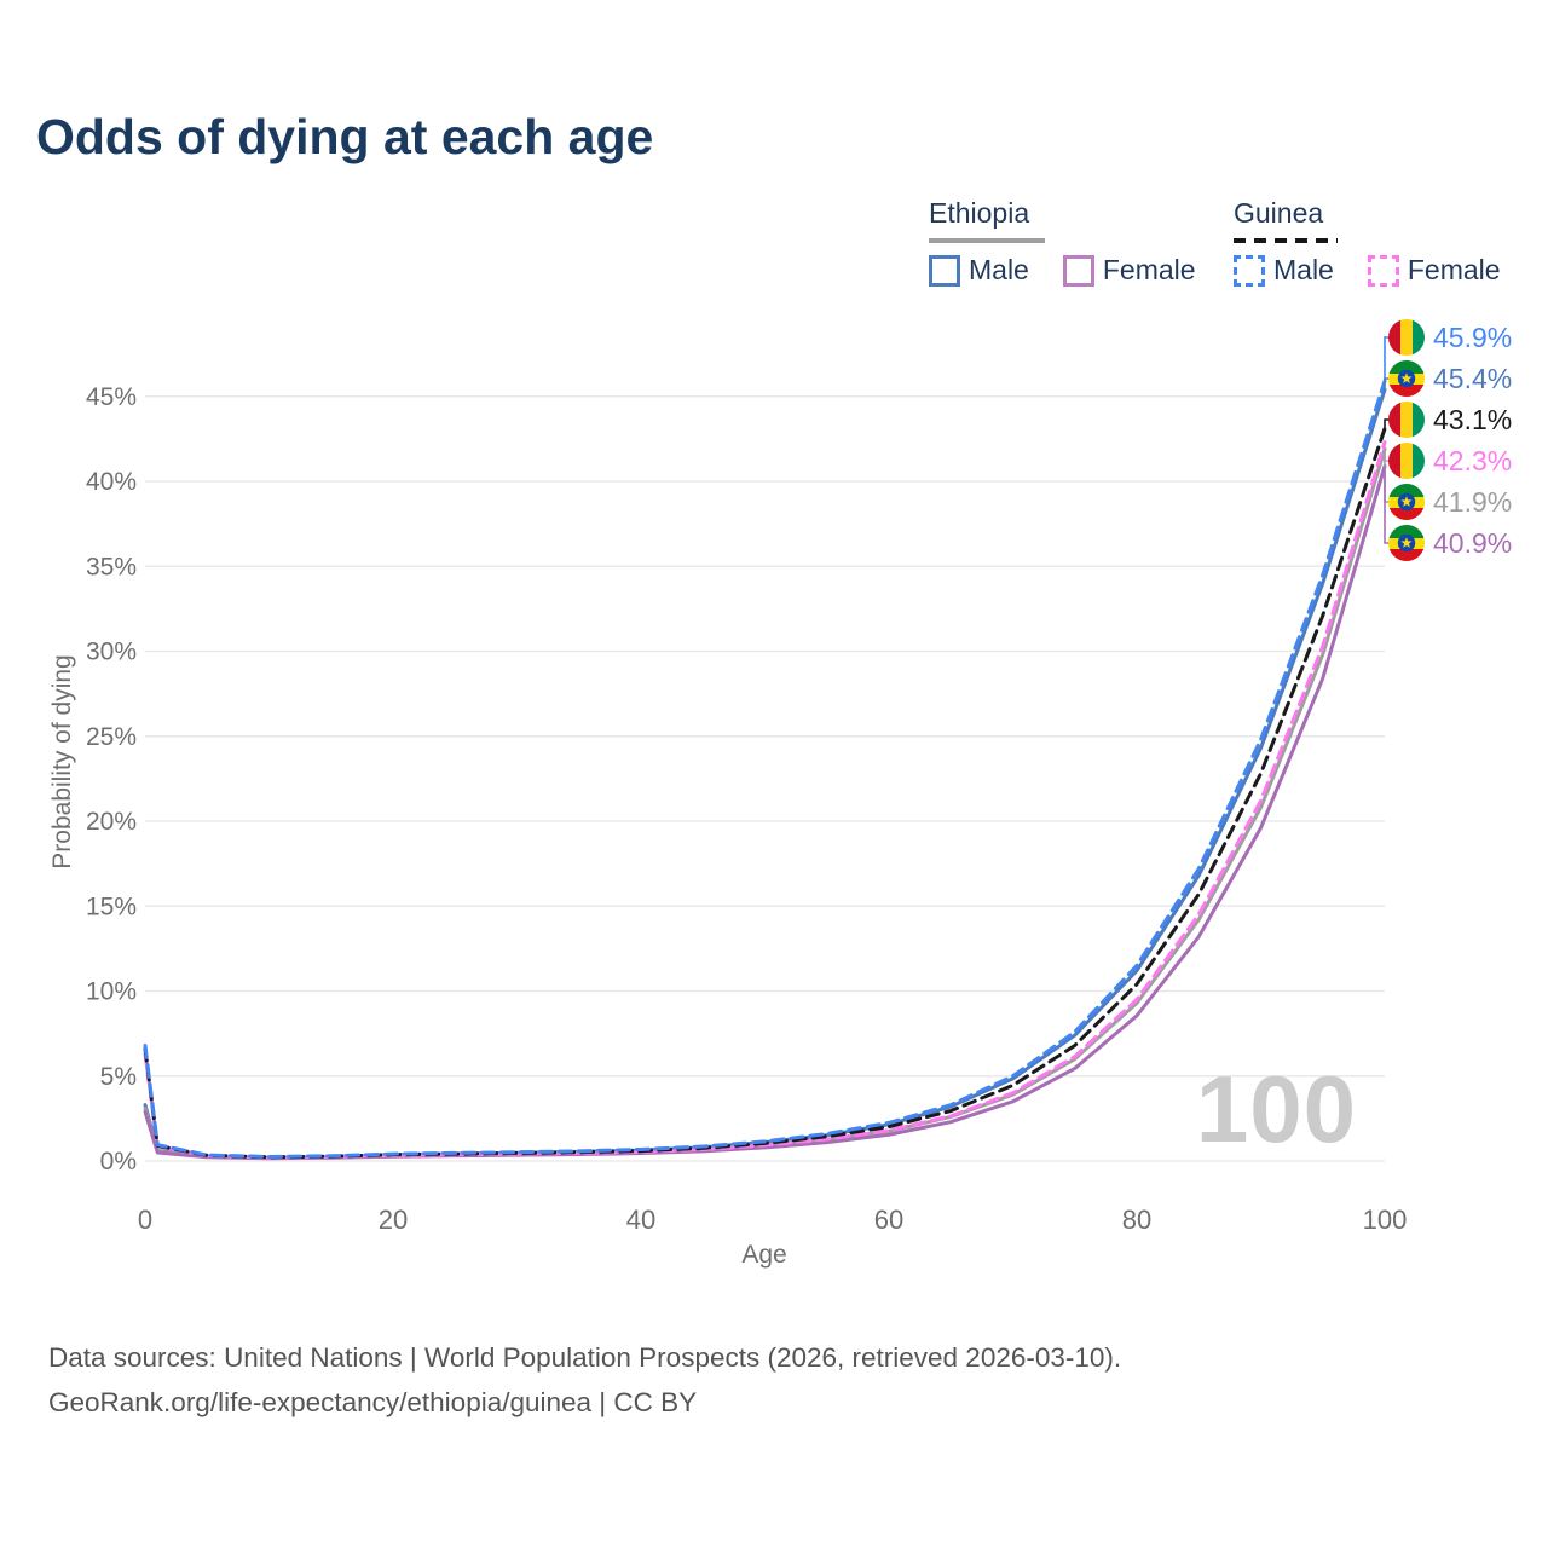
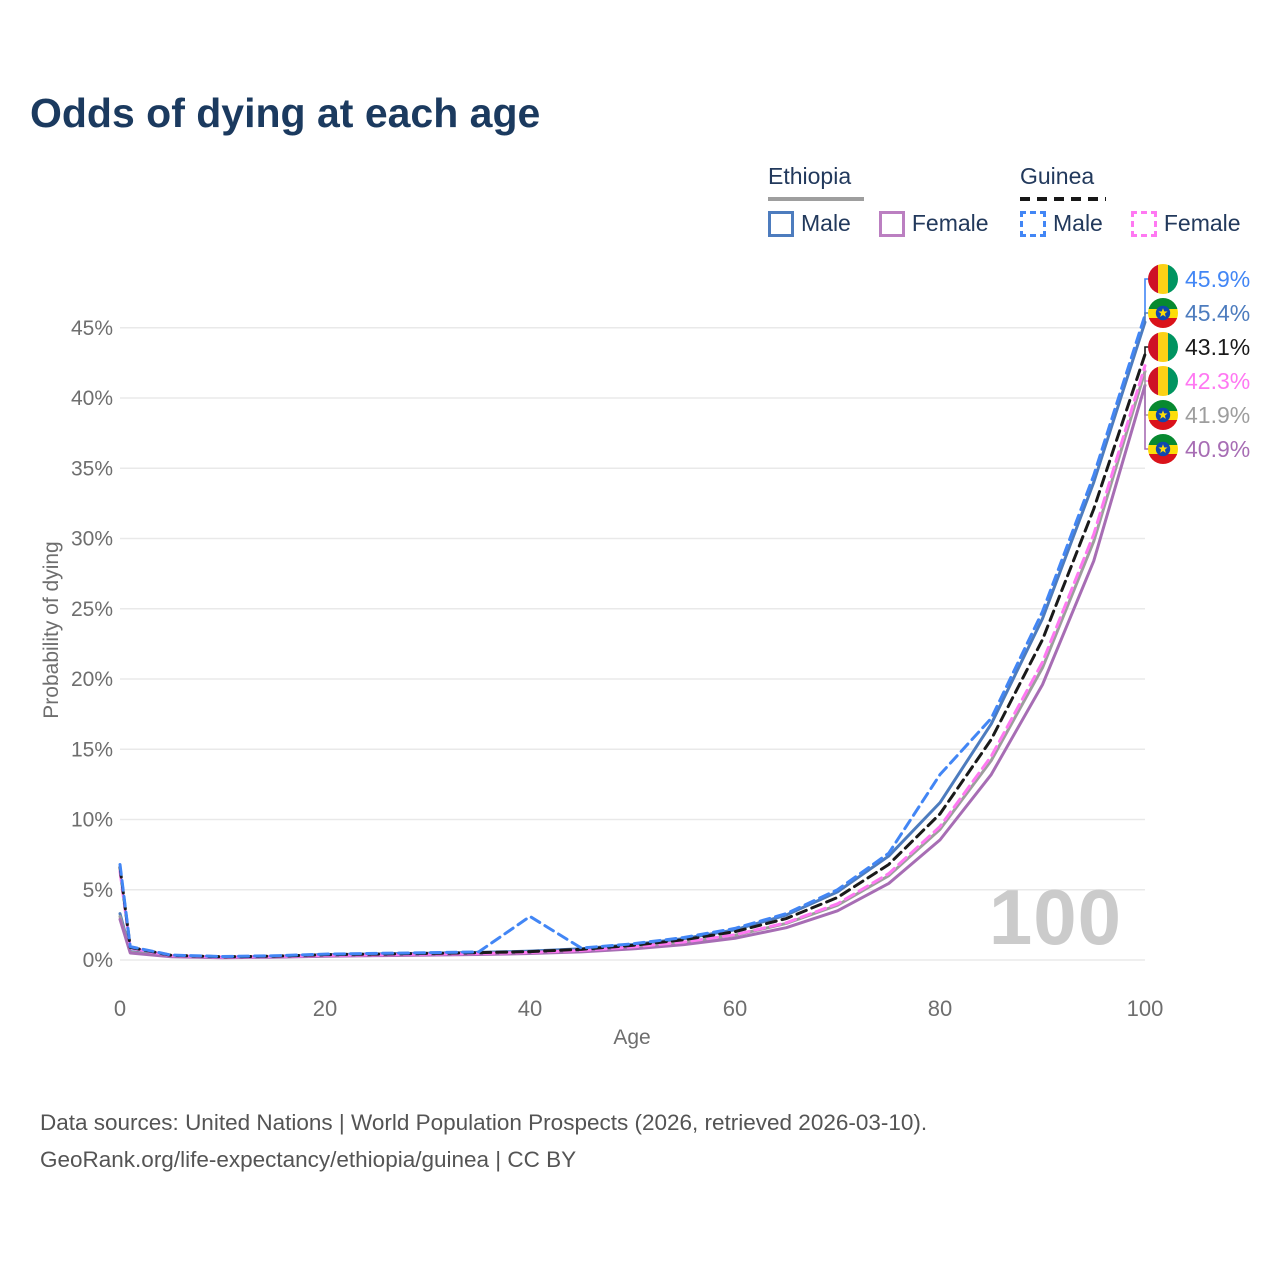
Guinea Male/40: 0.7% -> 3.1%
Guinea Male/80: 11.5% -> 13.2%
